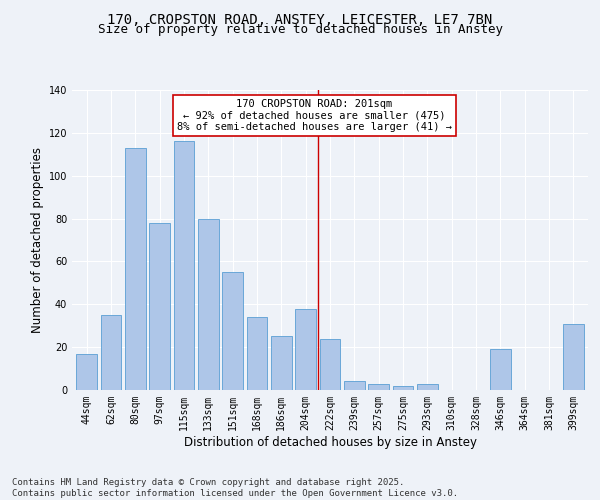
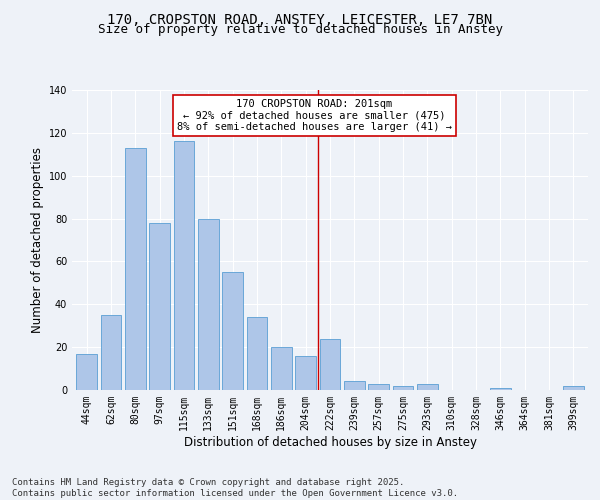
186sqm: 25 -> 20
204sqm: 38 -> 16
346sqm: 19 -> 1
399sqm: 31 -> 2
